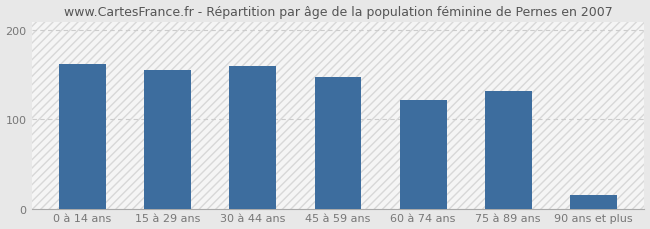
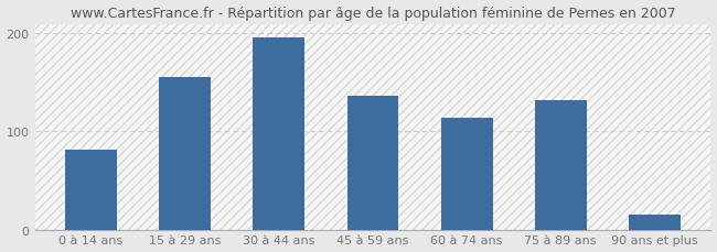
0 à 14 ans: 162 -> 82
30 à 44 ans: 160 -> 196
45 à 59 ans: 148 -> 136
60 à 74 ans: 122 -> 114
